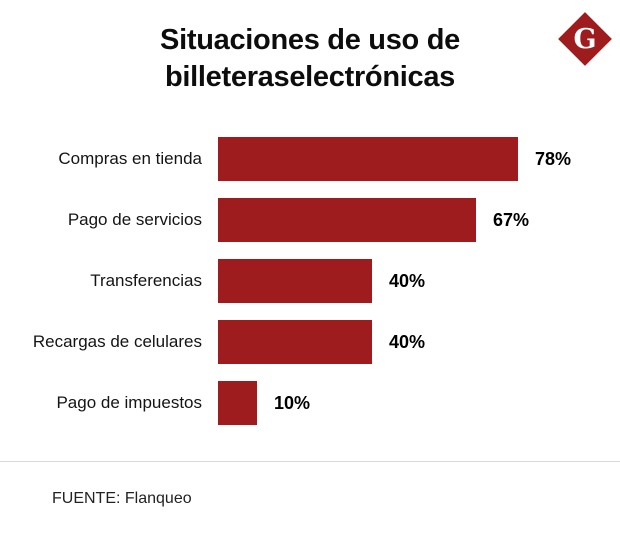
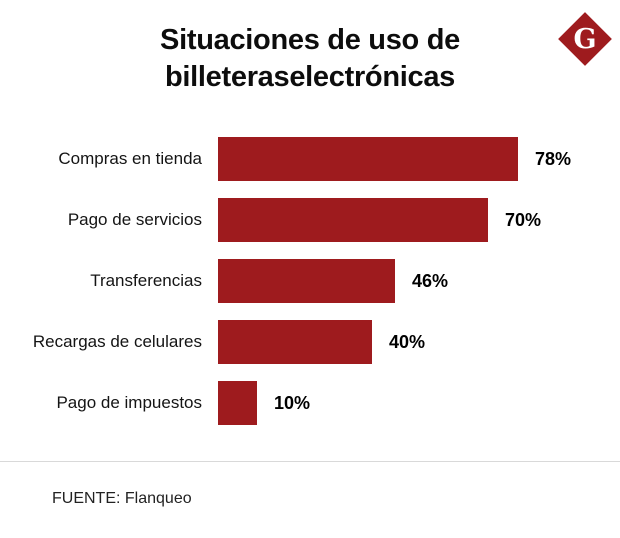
Pago de servicios: 67% -> 70%
Transferencias: 40% -> 46%
